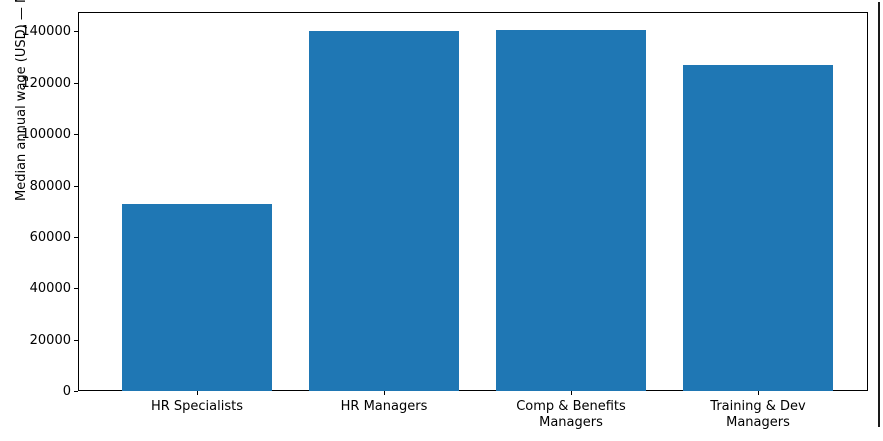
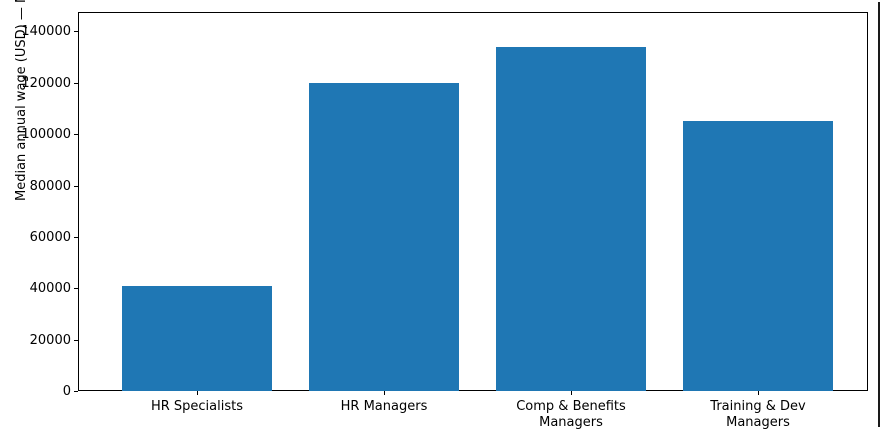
HR Specialists: 73000 -> 41000
HR Managers: 140000 -> 120000
Comp & Benefits Managers: 140000 -> 134000
Training & Dev Managers: 127000 -> 105000
